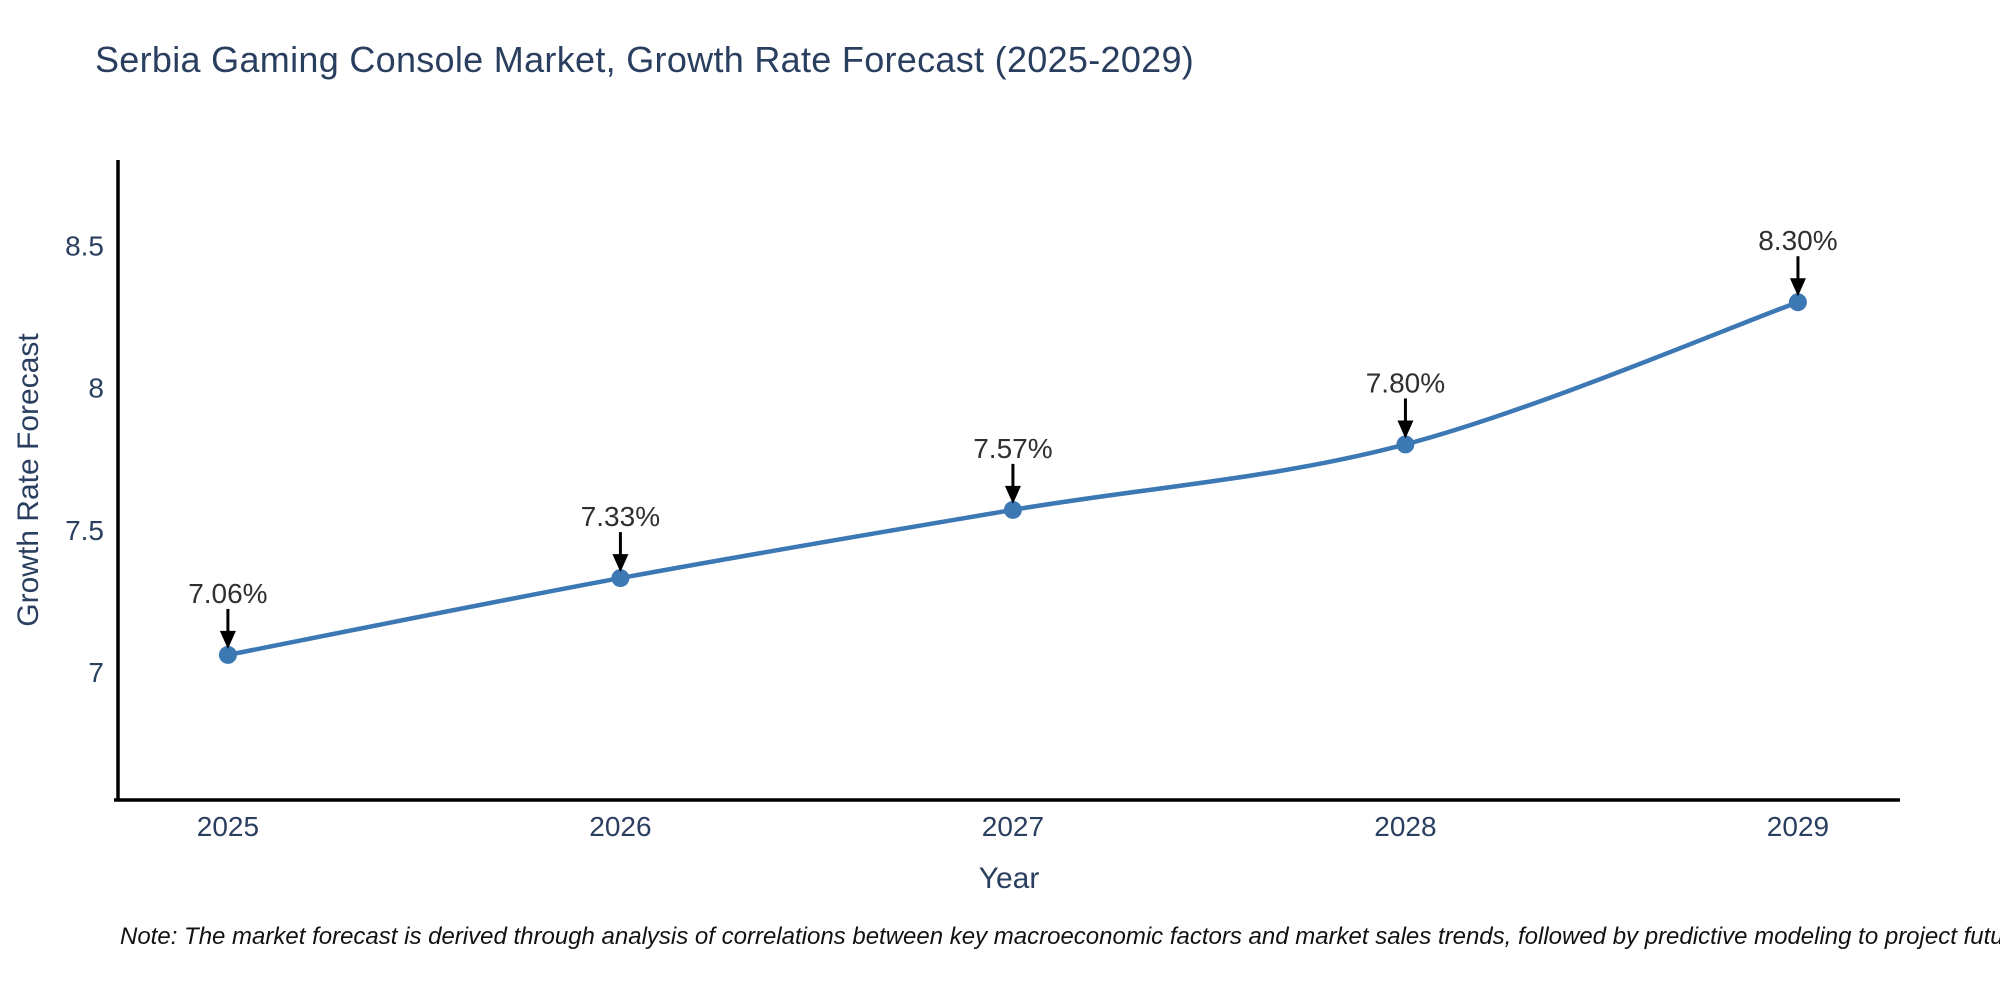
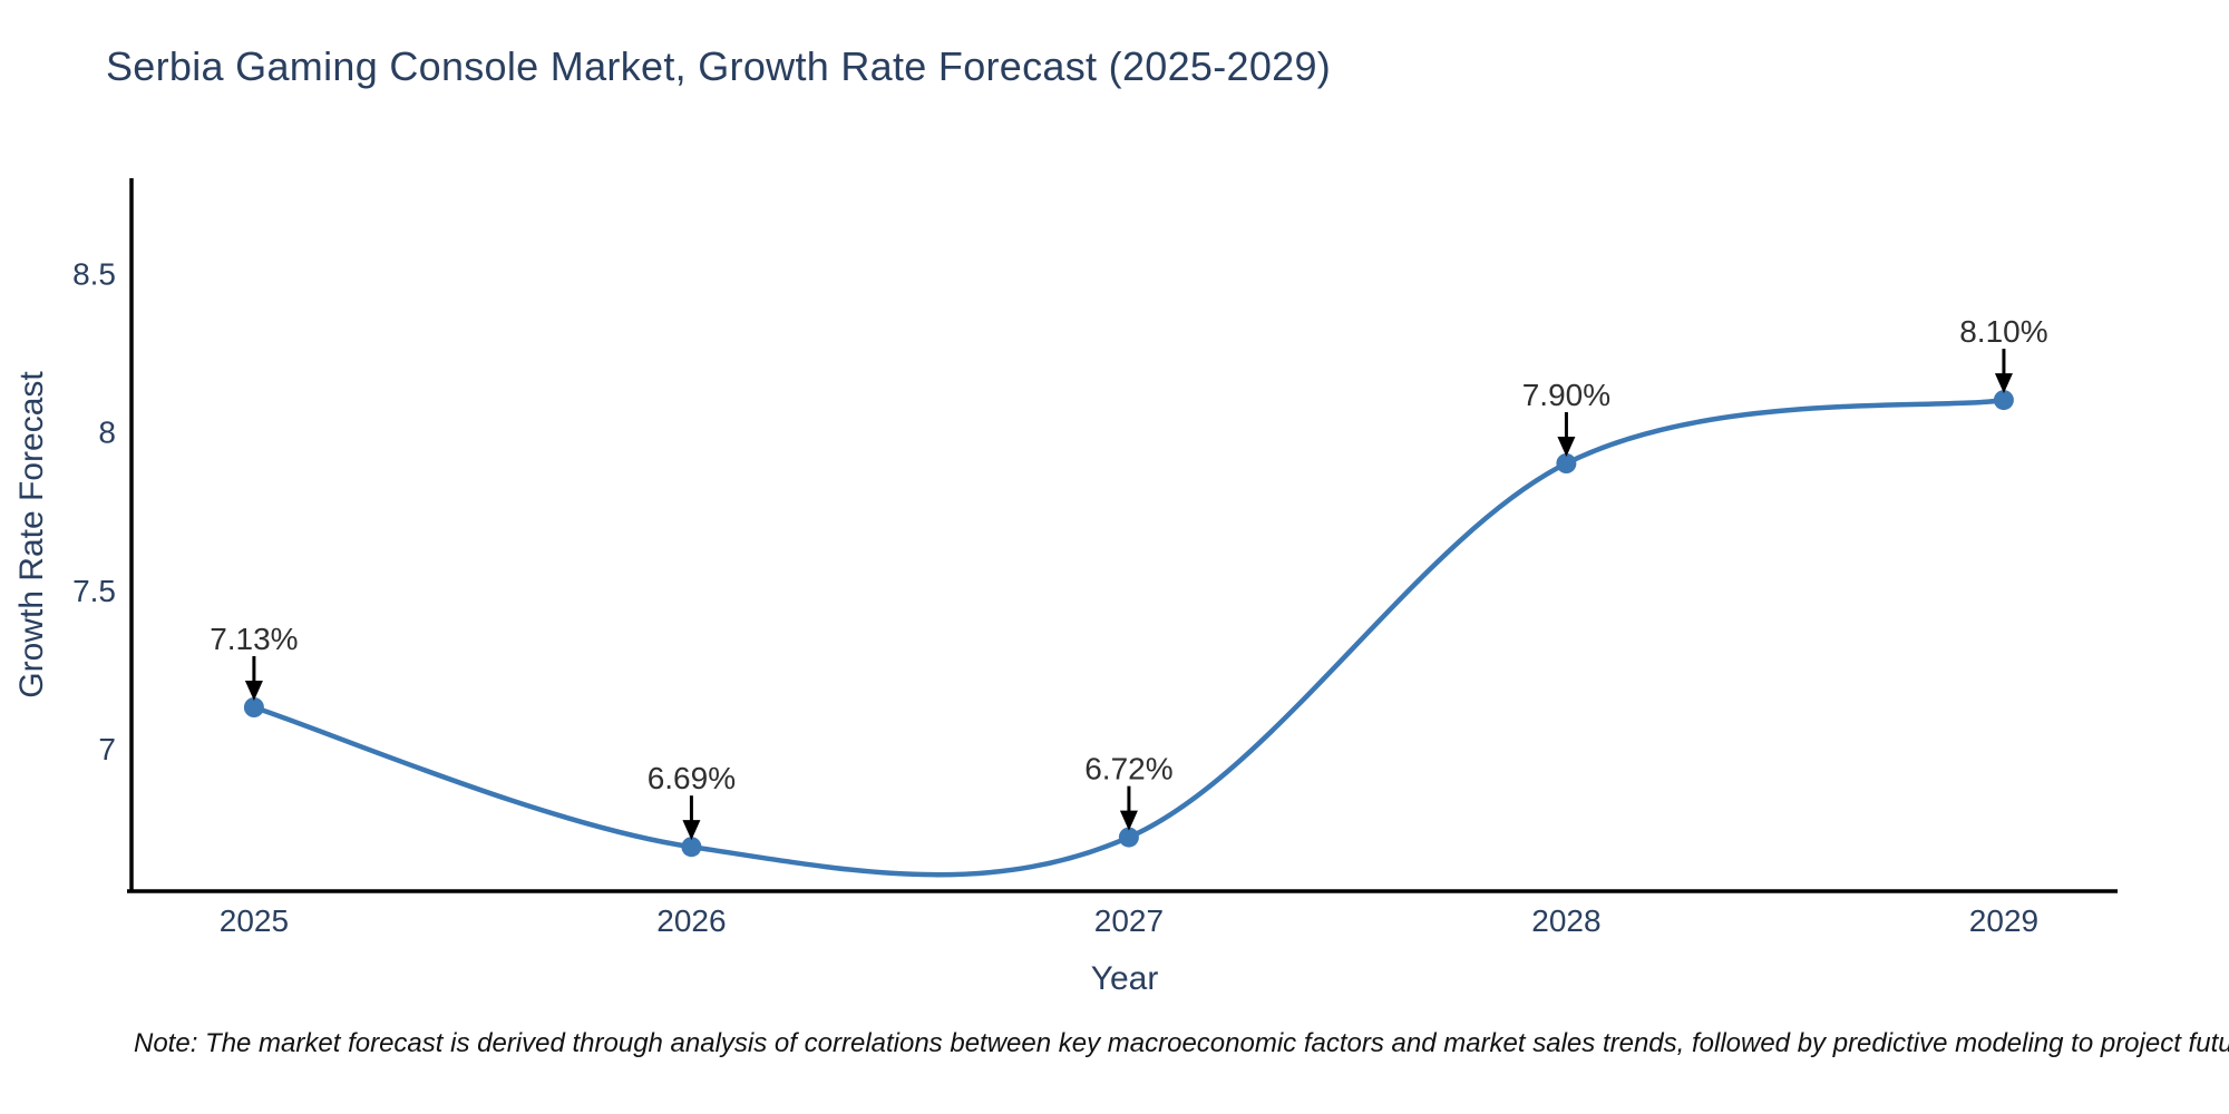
2025: 7.06% -> 7.13%
2026: 7.33% -> 6.69%
2027: 7.57% -> 6.72%
2028: 7.80% -> 7.90%
2029: 8.30% -> 8.10%
